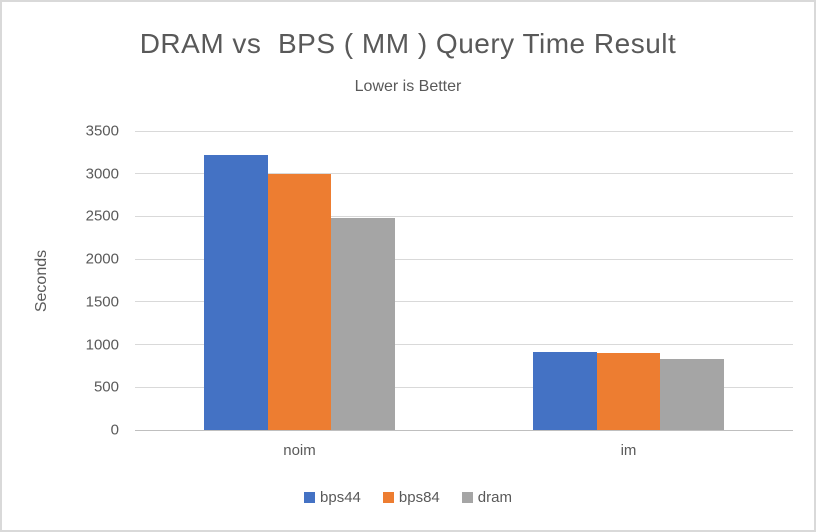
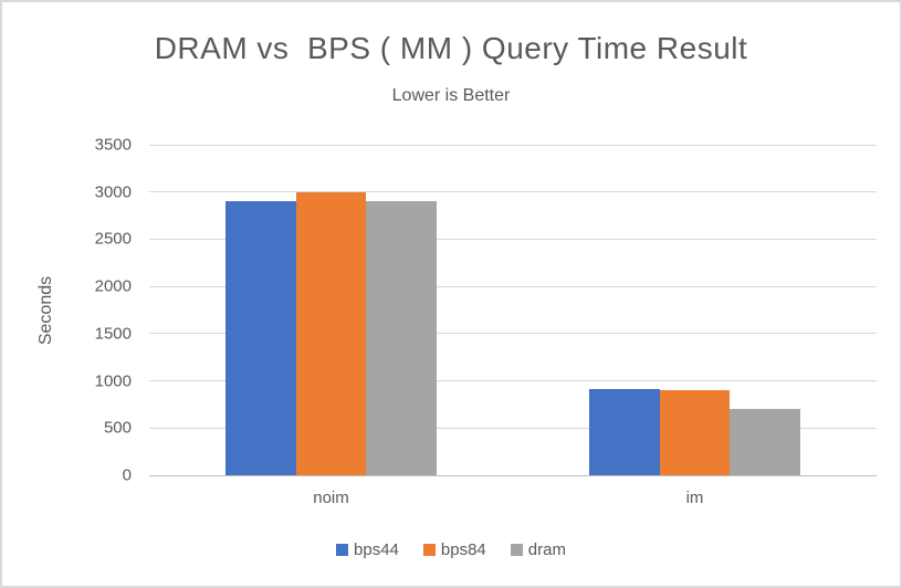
bps44/noim: 3200 -> 2900
dram/noim: 2500 -> 2900
dram/im: 800 -> 700
